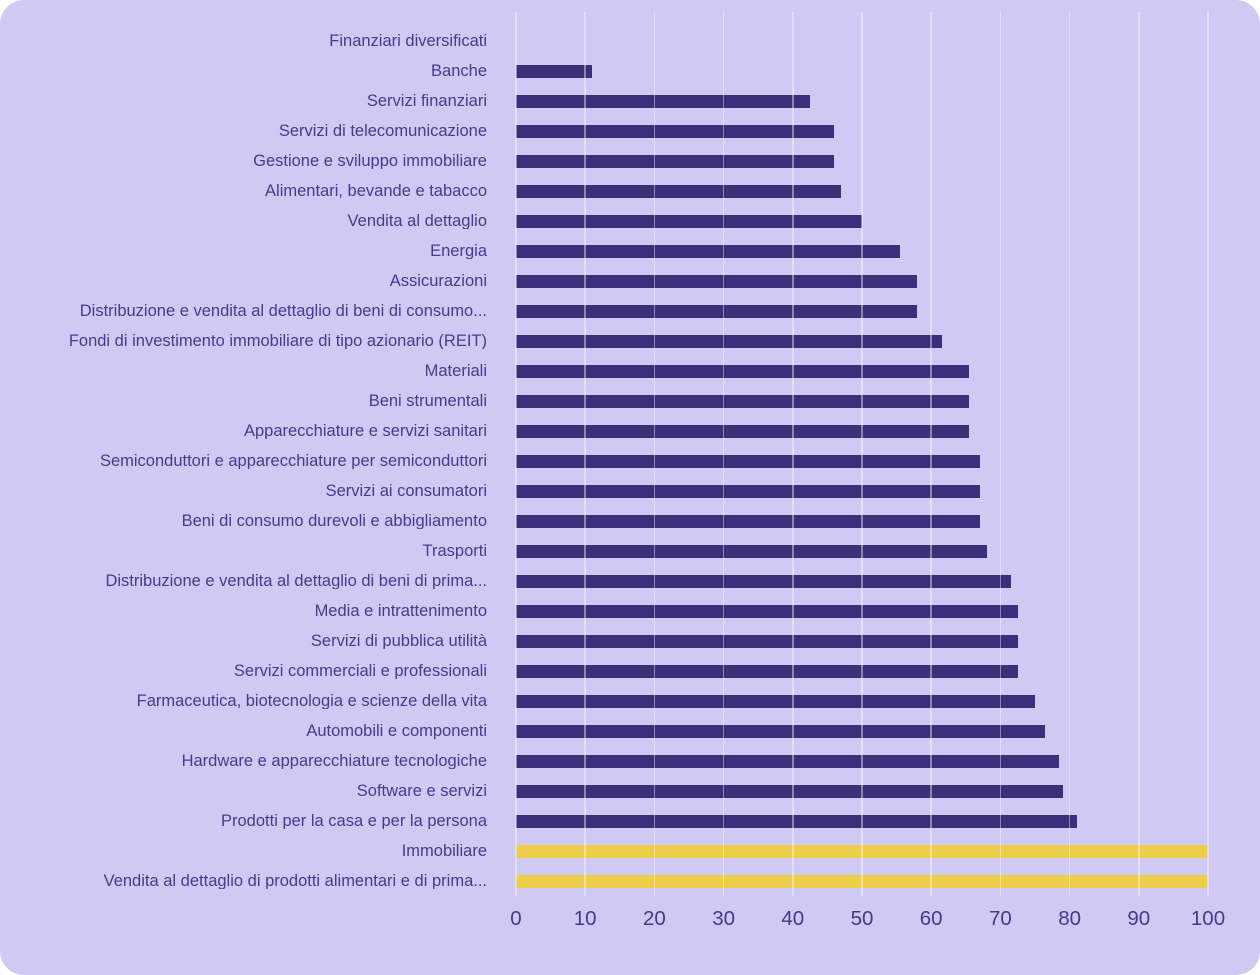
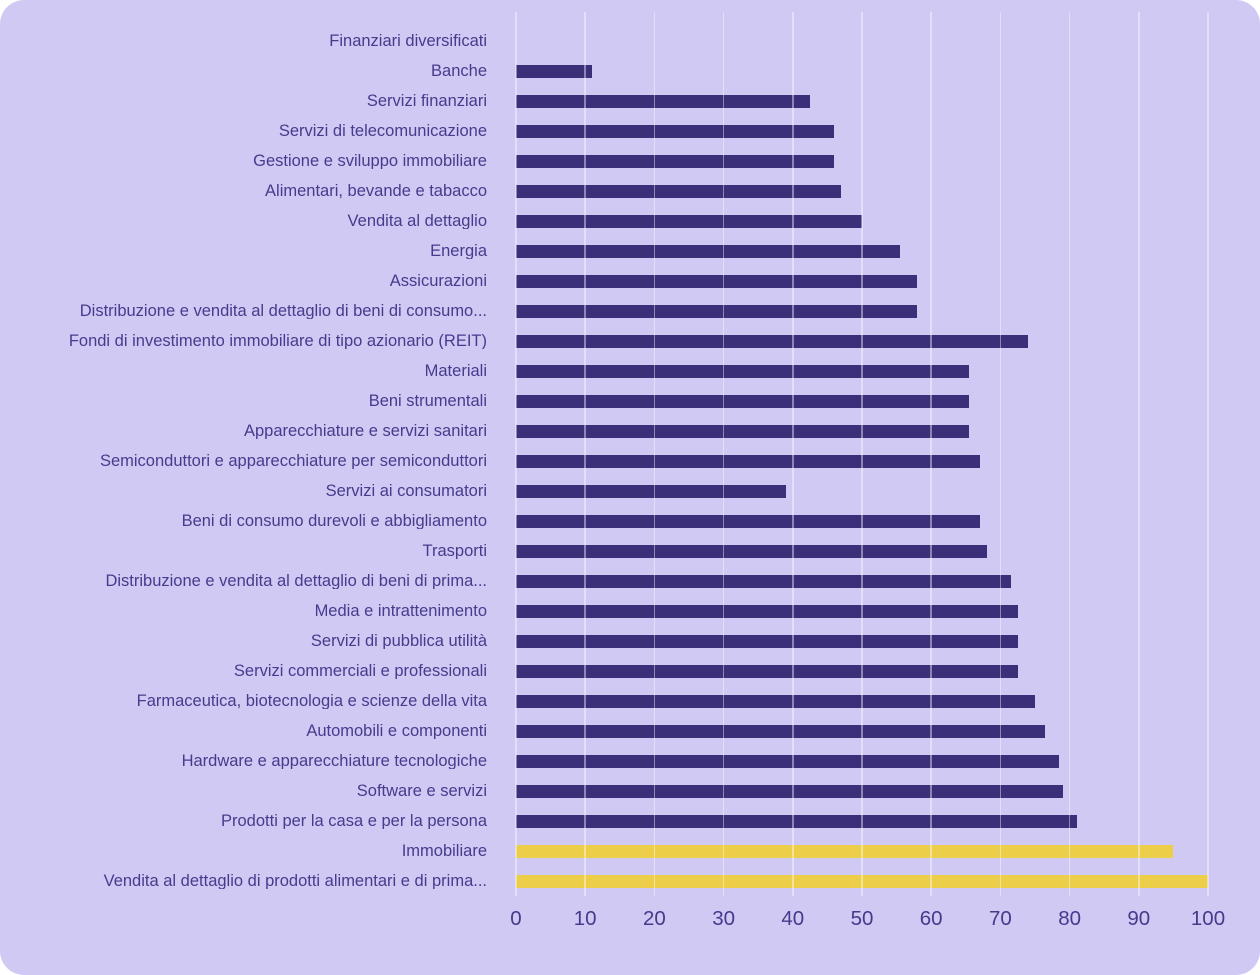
Fondi di investimento immobiliare di tipo azionario (REIT): 62 -> 74
Servizi ai consumatori: 67 -> 39
Immobiliare: 100 -> 95
